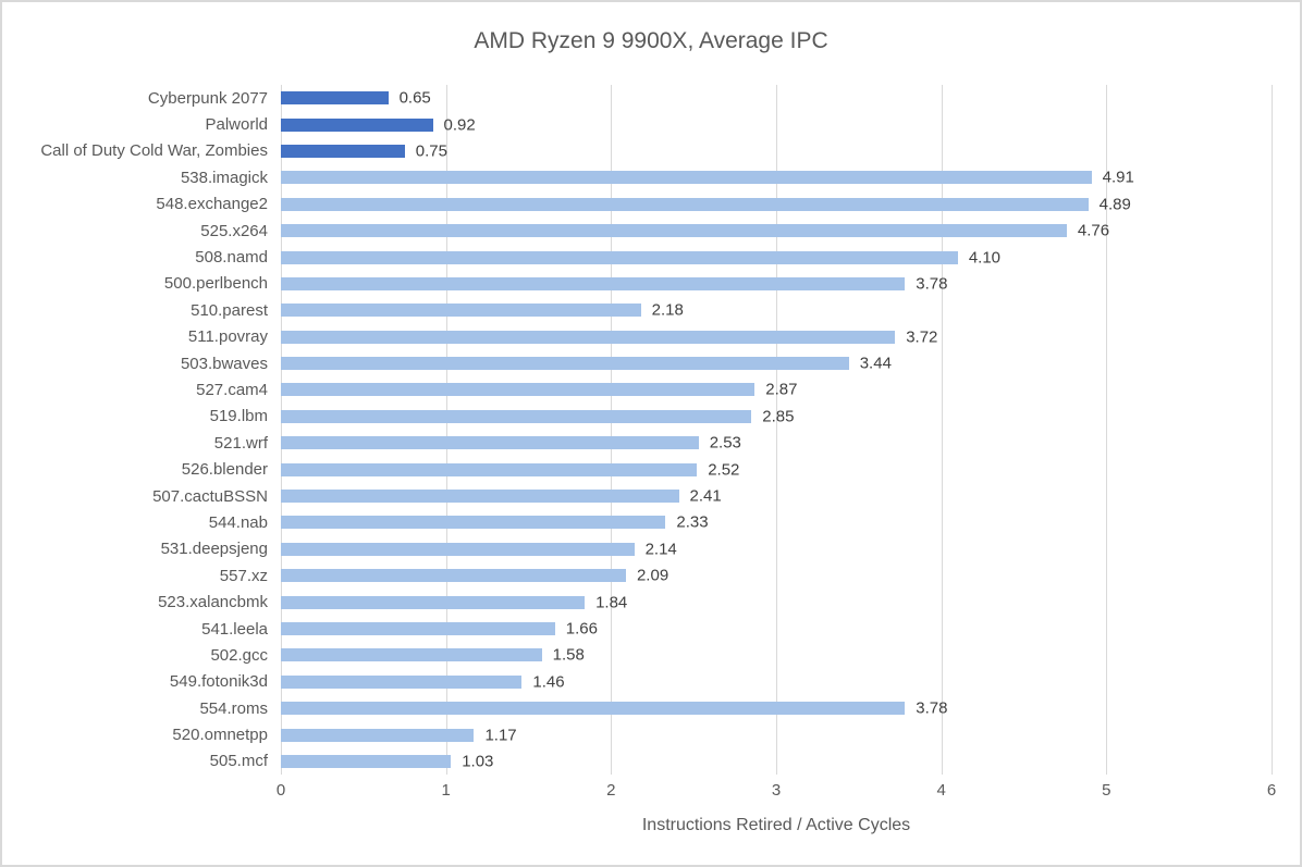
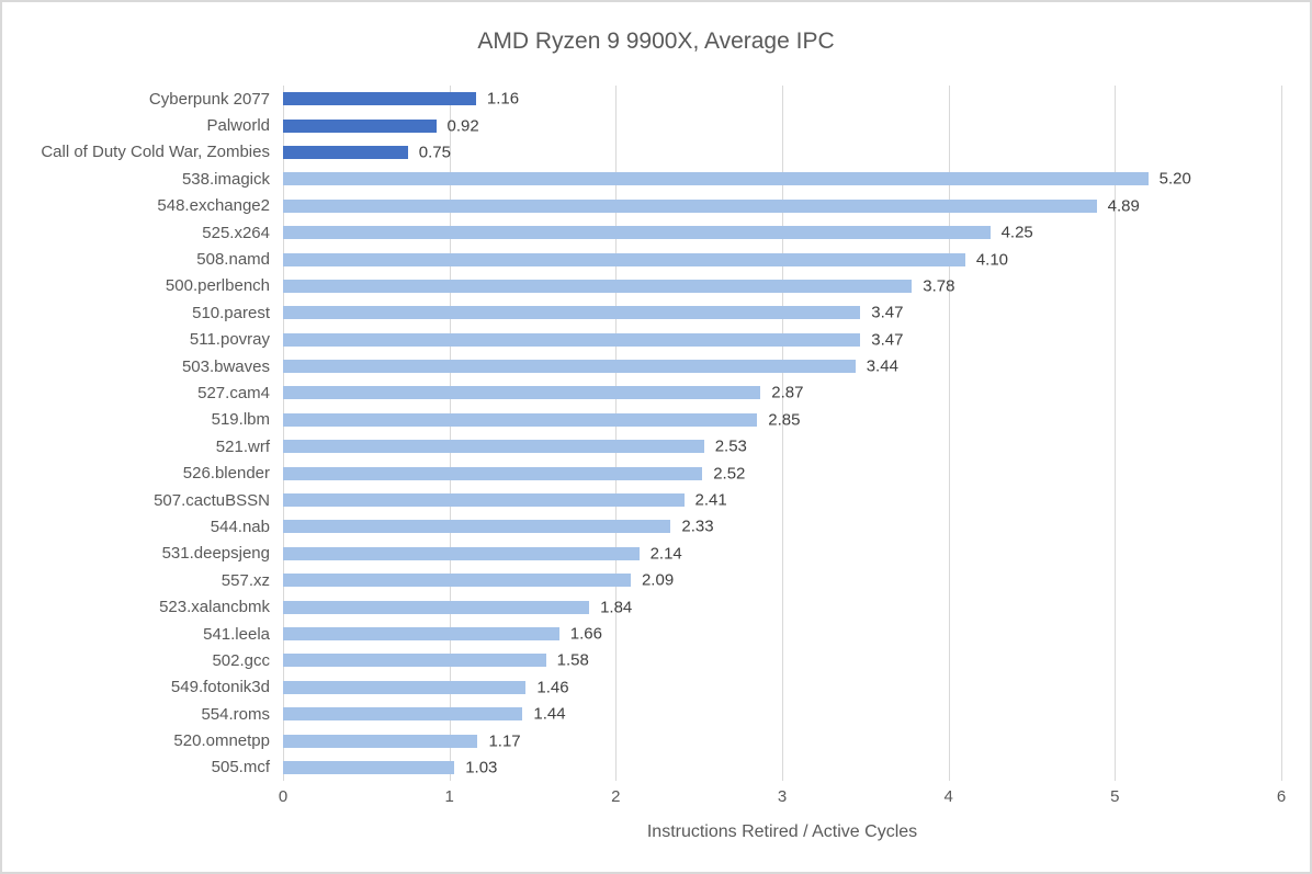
Cyberpunk 2077: 0.65 -> 1.16
538.imagick: 4.91 -> 5.20
525.x264: 4.76 -> 4.25
510.parest: 2.18 -> 3.47
511.povray: 3.72 -> 3.47
554.roms: 3.78 -> 1.44
